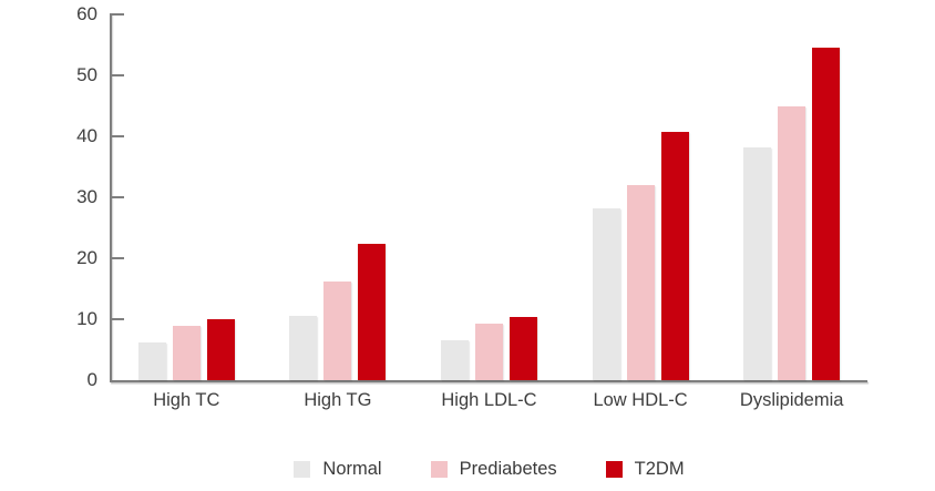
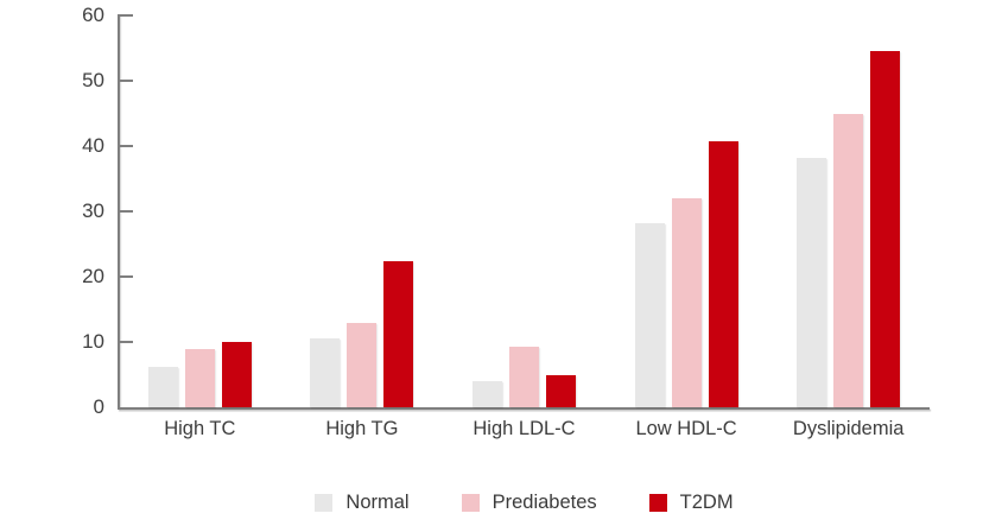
Prediabetes/High TG: 16 -> 13
Normal/High LDL-C: 7 -> 4
T2DM/High LDL-C: 10 -> 5
